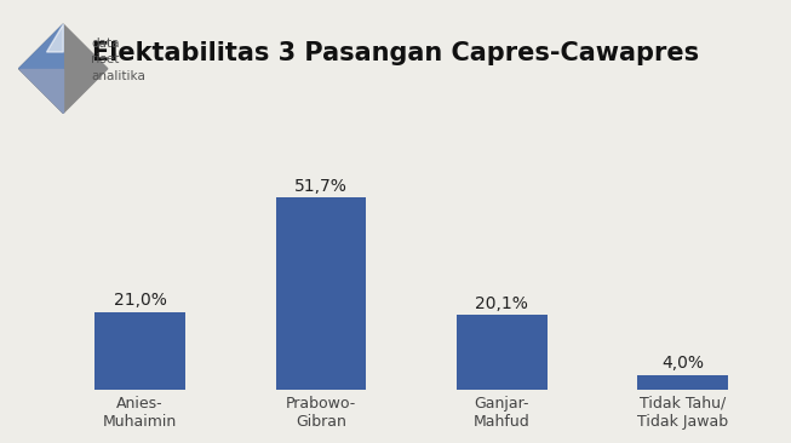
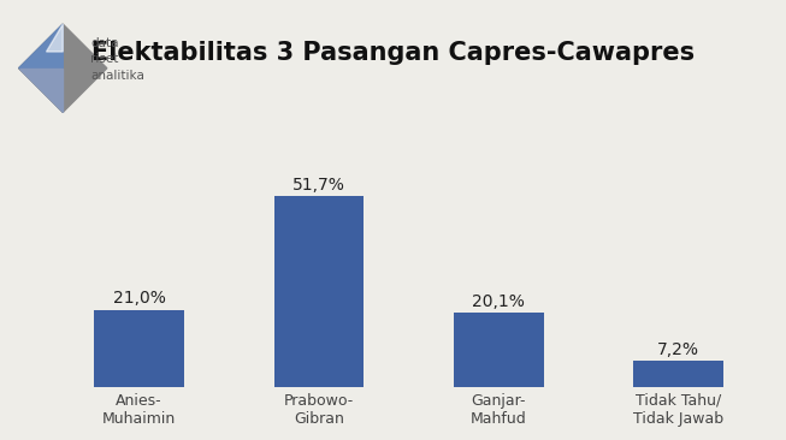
Tidak Tahu/ Tidak Jawab: 4,0% -> 7,2%
